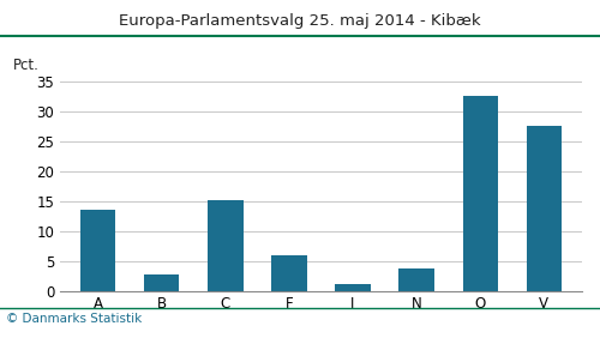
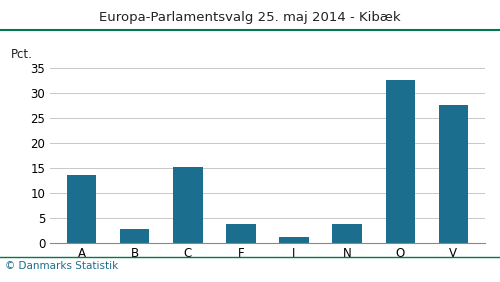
F: 6.0 -> 3.8
